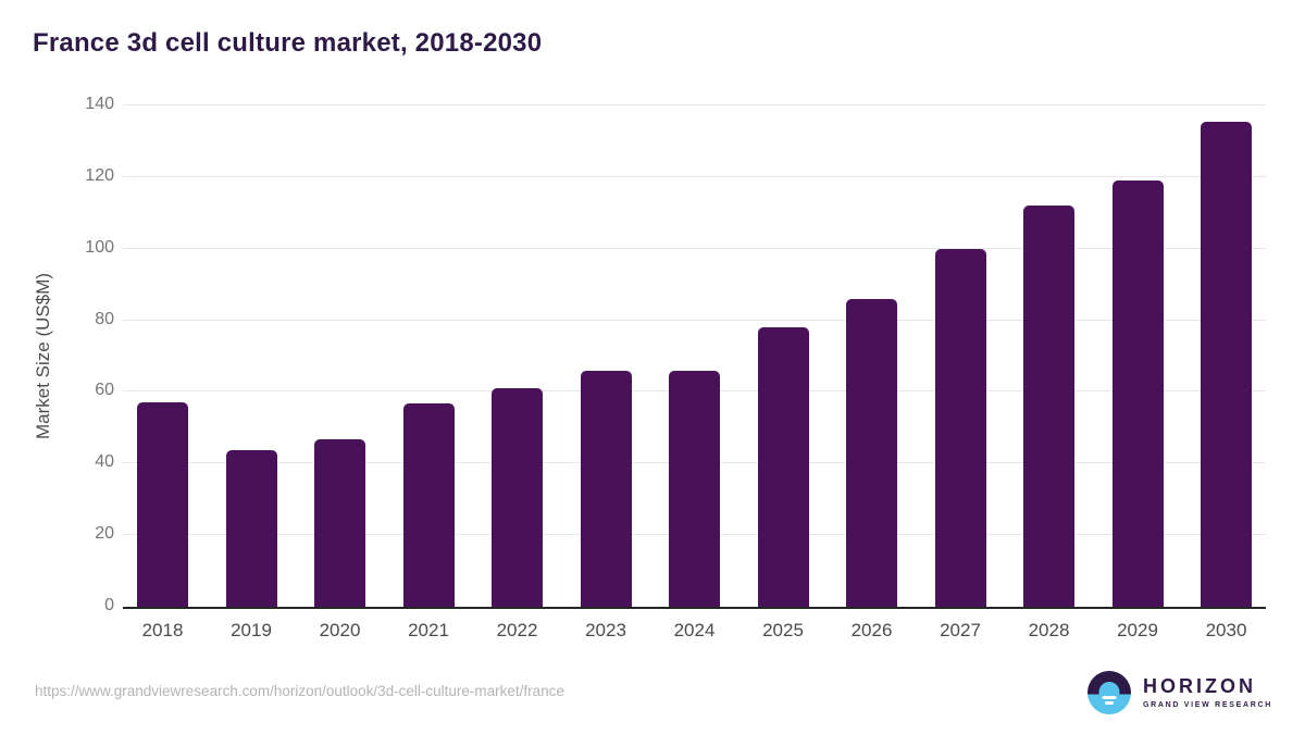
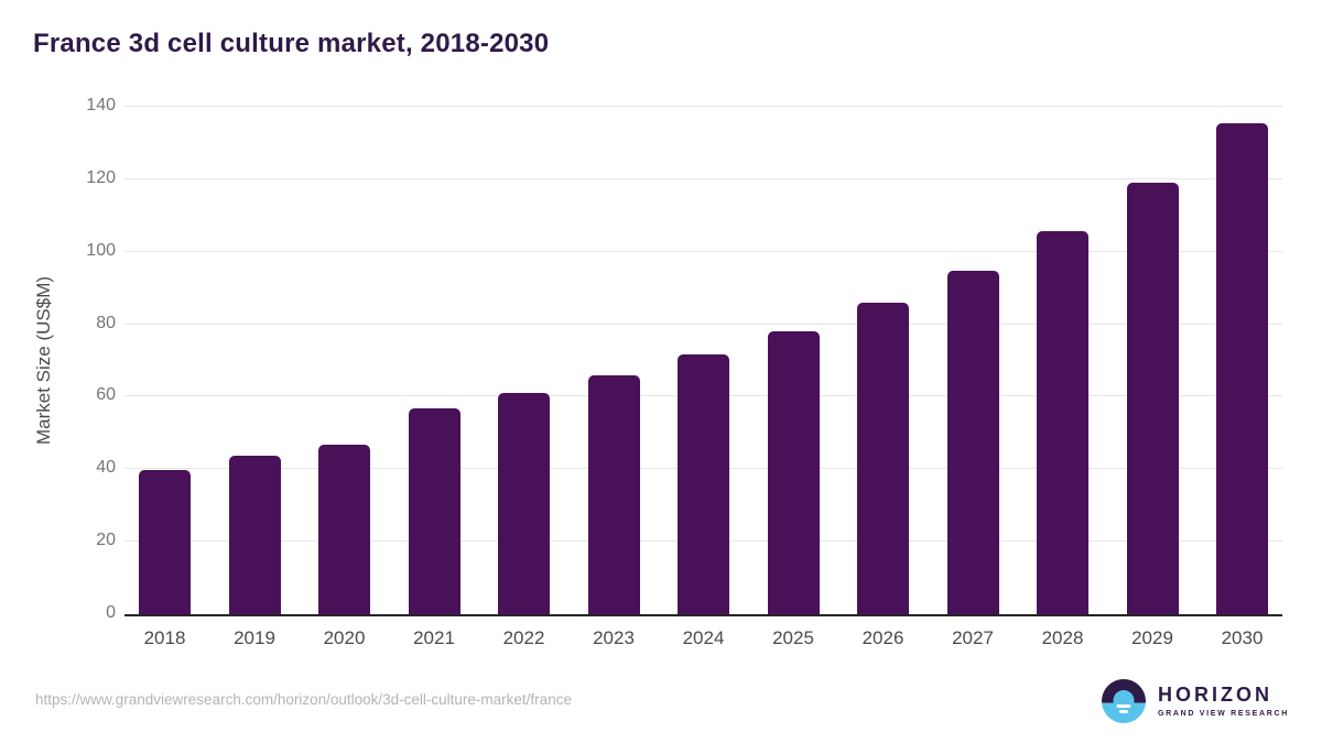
2018: 57 -> 40
2024: 66 -> 72
2027: 100 -> 95
2028: 112 -> 106
